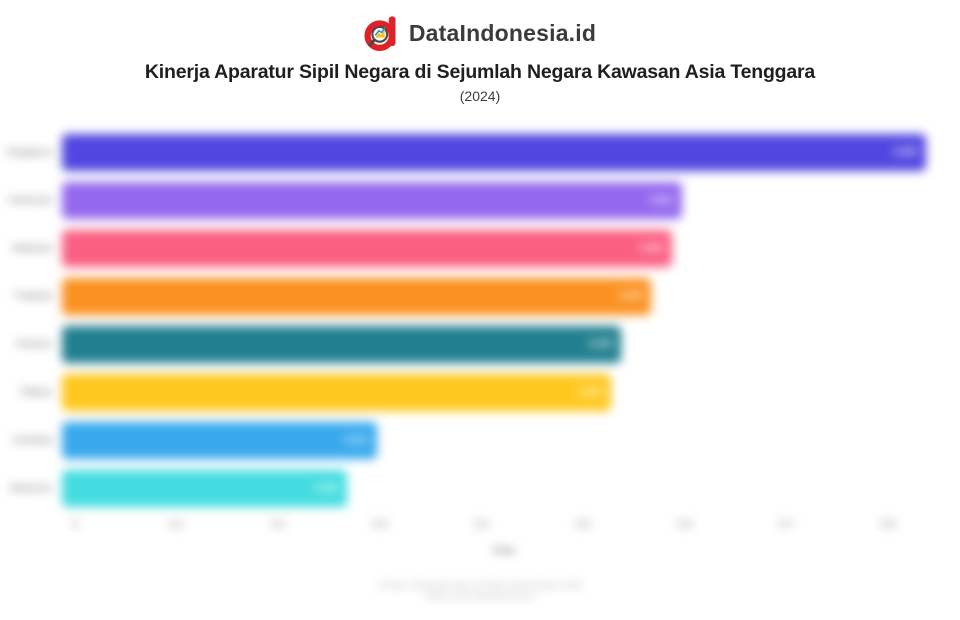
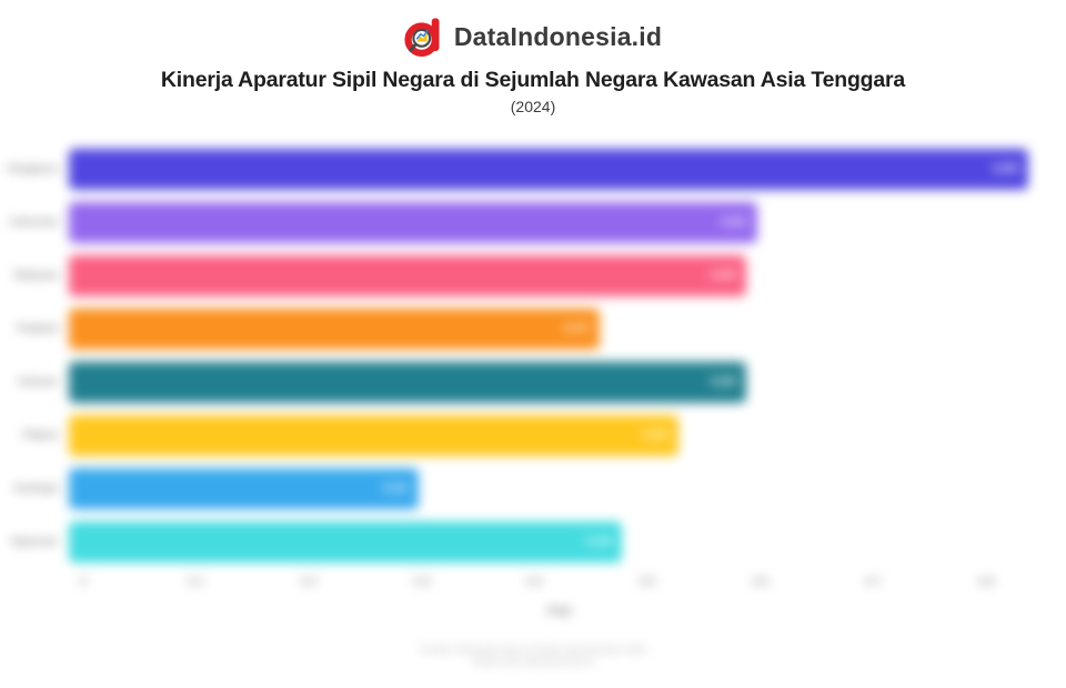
Thailand: 0,58 -> 0,47
Vietnam: 0,55 -> 0,60
Myanmar: 0,28 -> 0,49
